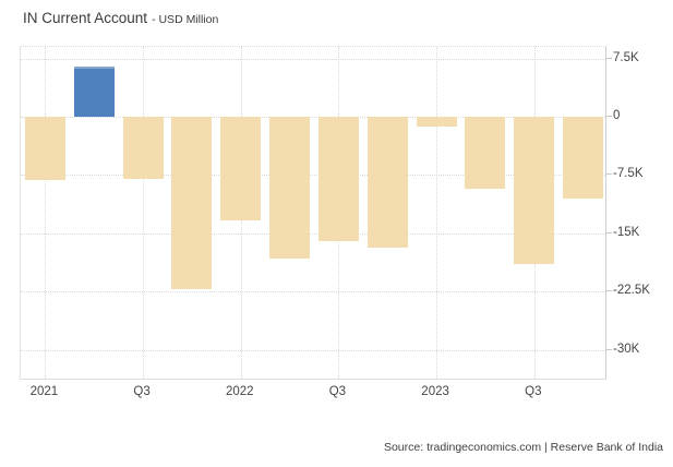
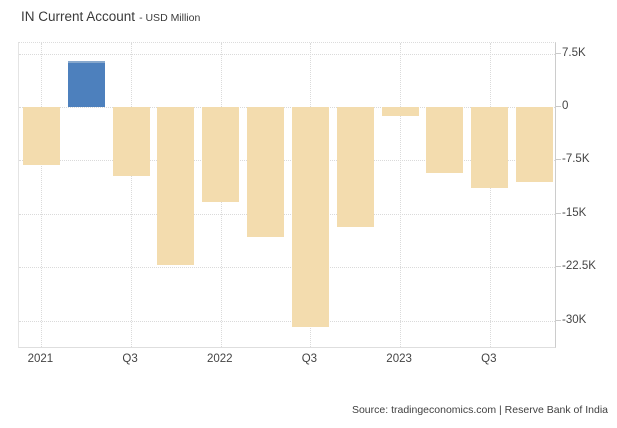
2021 Q3: -8K -> -10K
2022 Q3: -16K -> -31K
2023 Q3: -19K -> -11K
